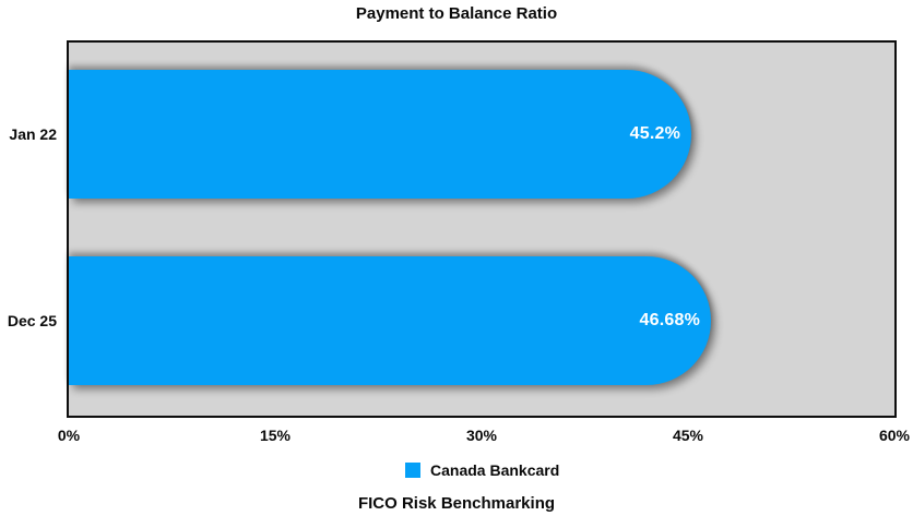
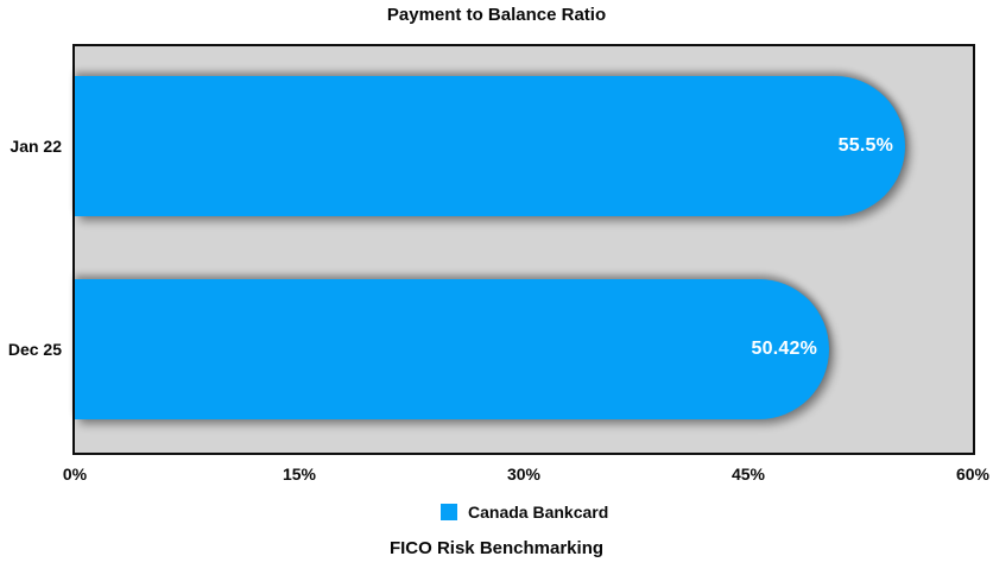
Jan 22: 45.2% -> 55.5%
Dec 25: 46.68% -> 50.42%
